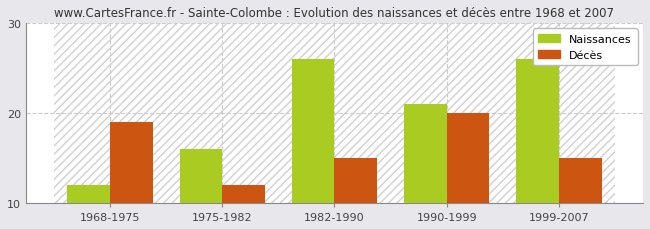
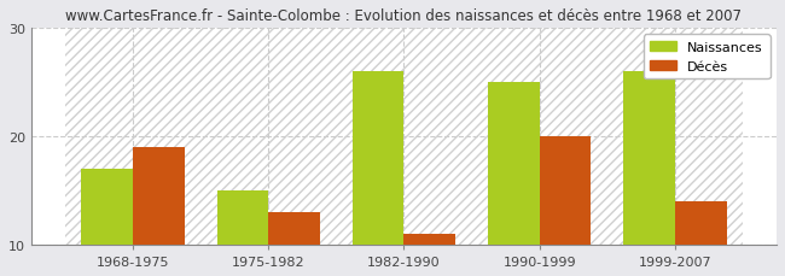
Naissances/1968-1975: 12 -> 17
Naissances/1975-1982: 16 -> 15
Décès/1975-1982: 12 -> 13
Décès/1982-1990: 15 -> 11
Naissances/1990-1999: 21 -> 25
Décès/1999-2007: 15 -> 14
